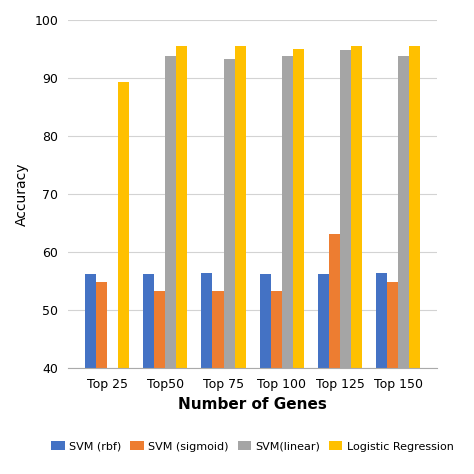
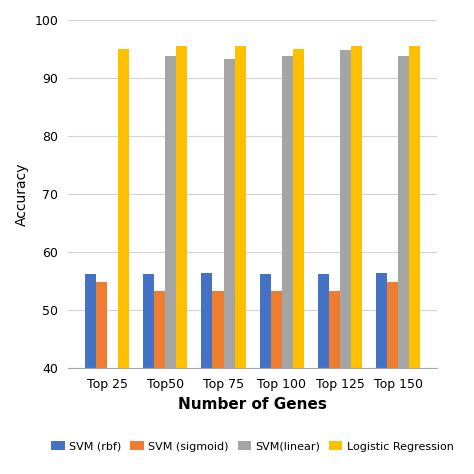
Logistic Regression/Top 25: 89.4 -> 95.0
SVM (sigmoid)/Top 125: 63.2 -> 53.4
